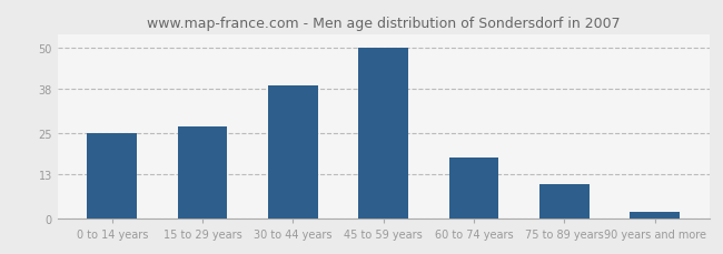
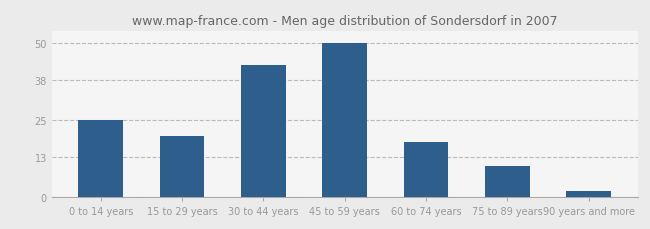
15 to 29 years: 27 -> 20
30 to 44 years: 39 -> 43
